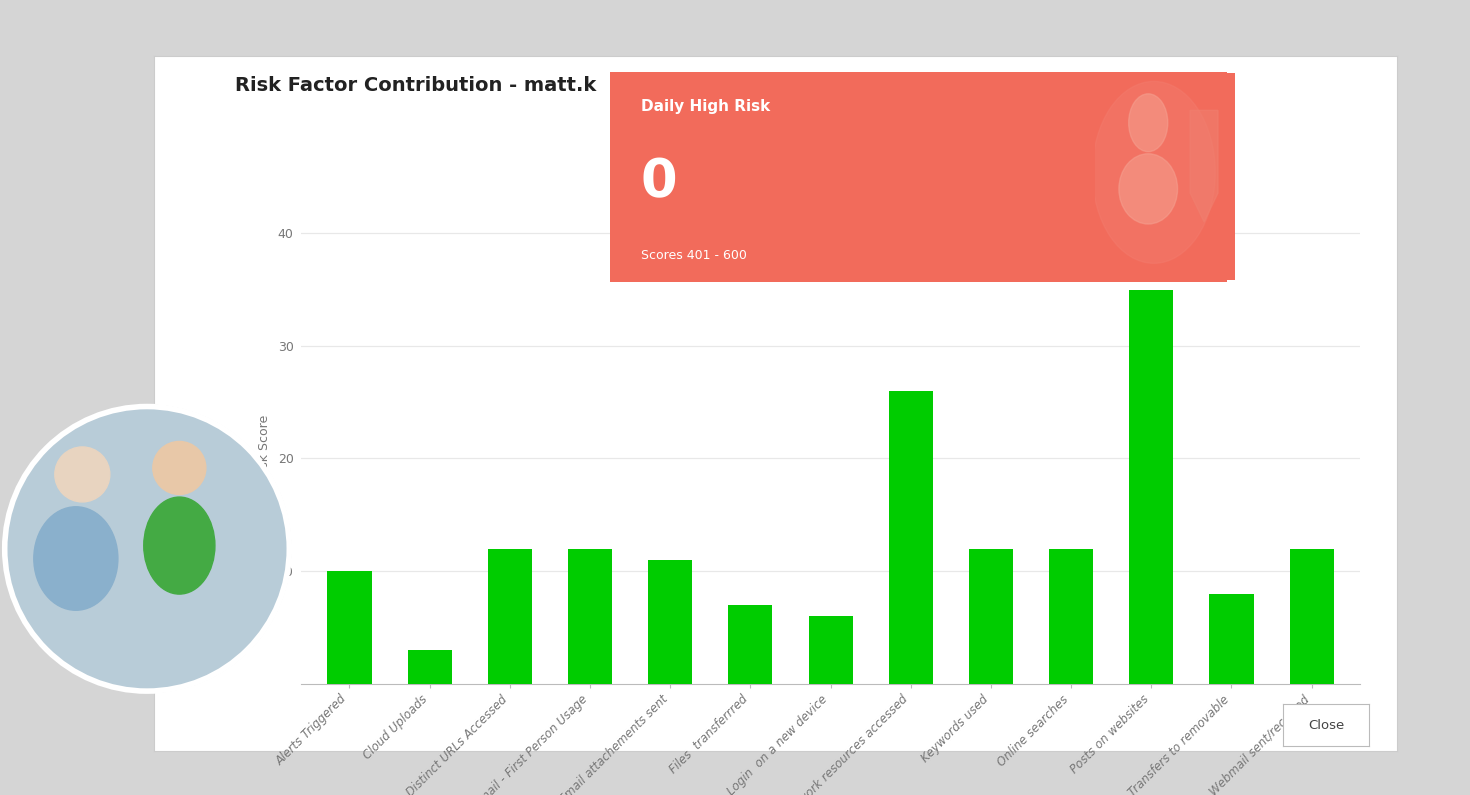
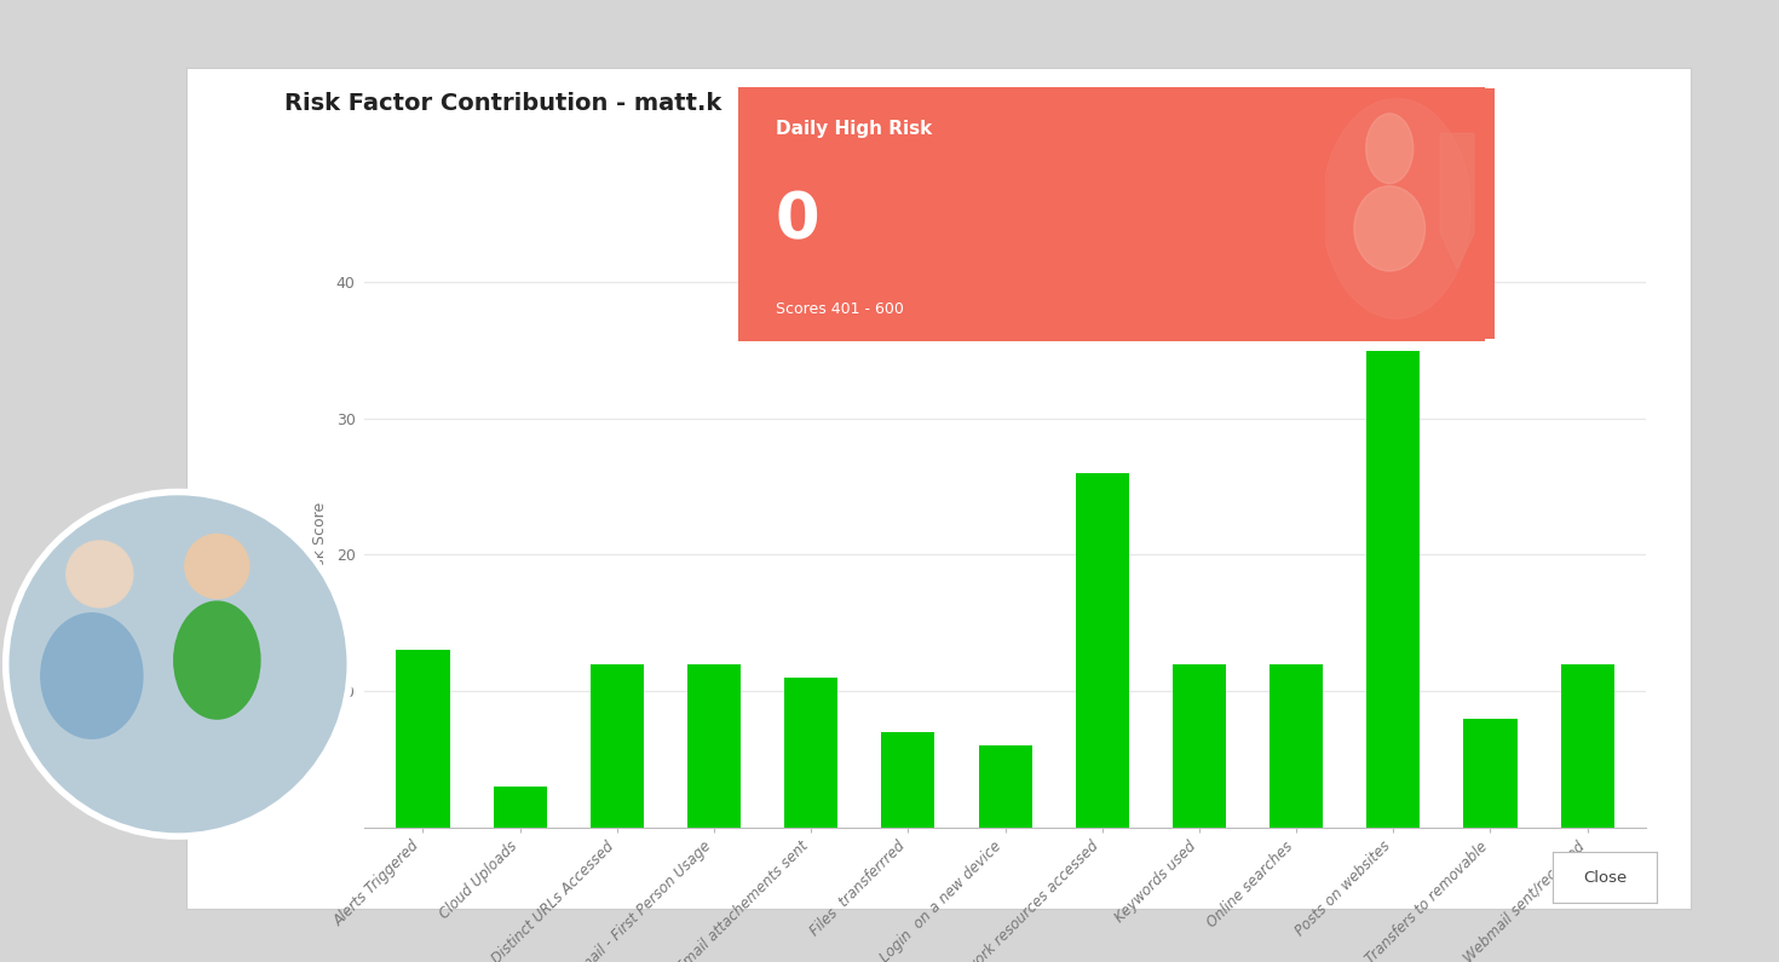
Alerts Triggered: 10 -> 13
